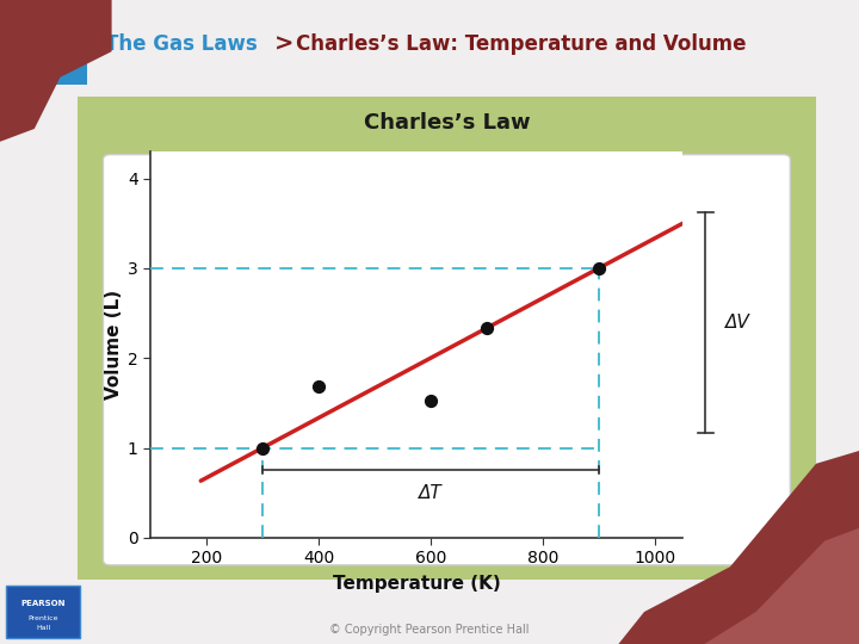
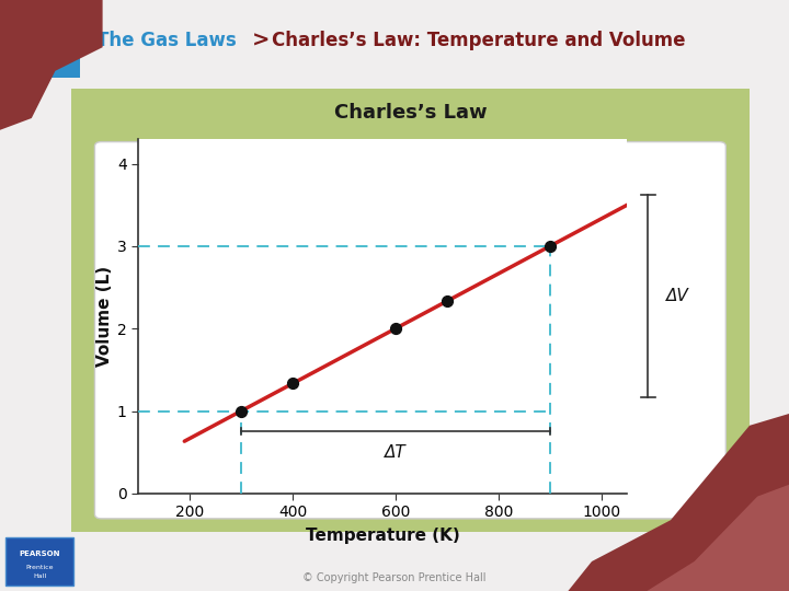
400: 1.68 -> 1.33
600: 1.52 -> 2.00
